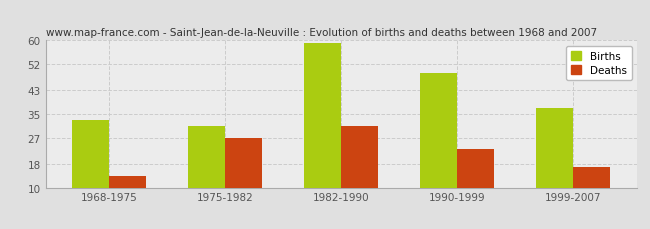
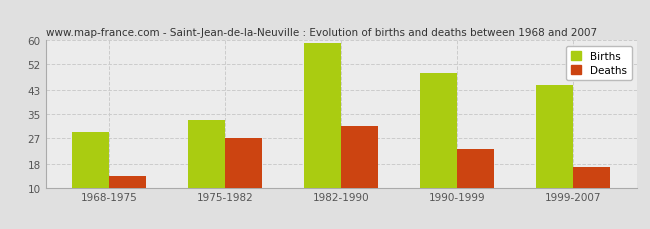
Births/1968-1975: 33 -> 29
Births/1975-1982: 31 -> 33
Births/1999-2007: 37 -> 45
